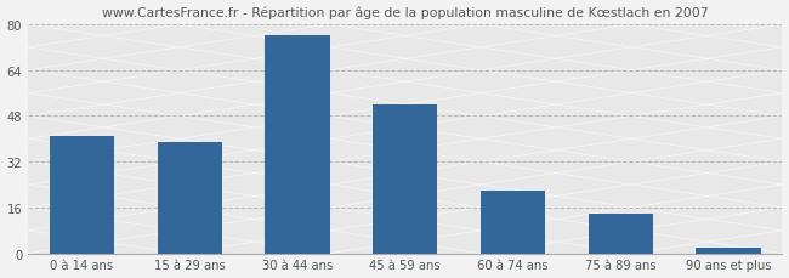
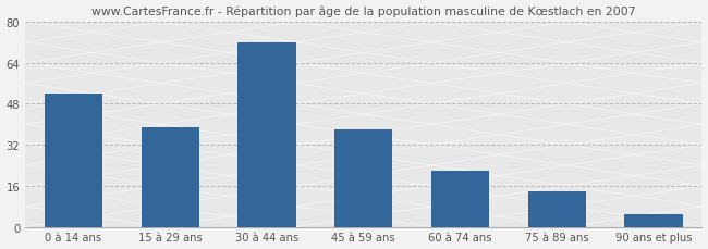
0 à 14 ans: 41 -> 52
30 à 44 ans: 76 -> 72
45 à 59 ans: 52 -> 38
90 ans et plus: 2 -> 5
